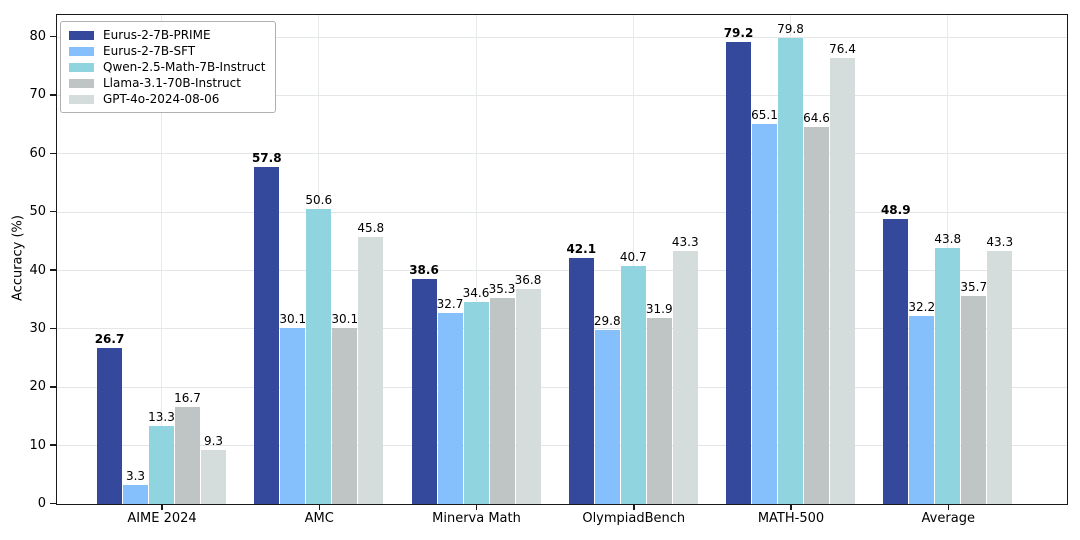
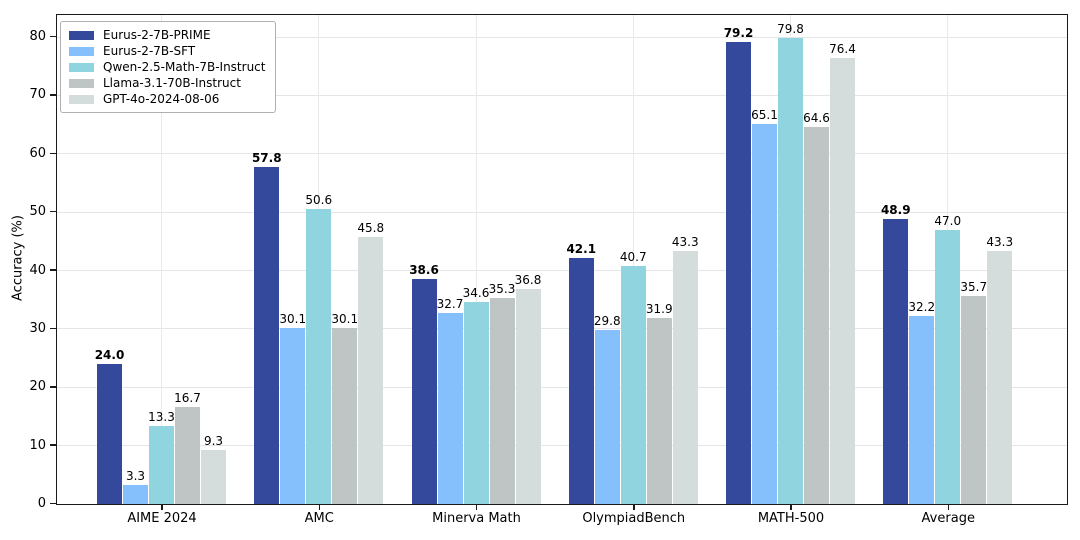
Eurus-2-7B-PRIME/AIME 2024: 26.7 -> 24.0
Qwen-2.5-Math-7B-Instruct/Average: 43.8 -> 47.0
